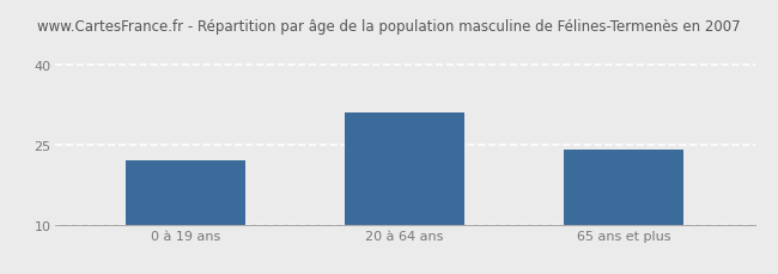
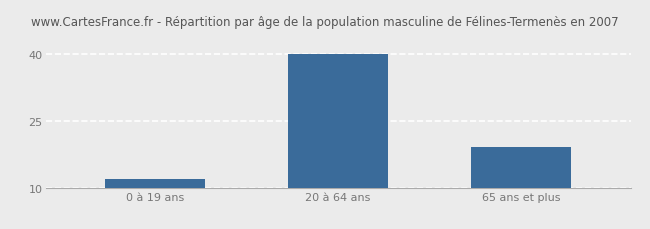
0 à 19 ans: 22 -> 12
20 à 64 ans: 31 -> 40
65 ans et plus: 24 -> 19
